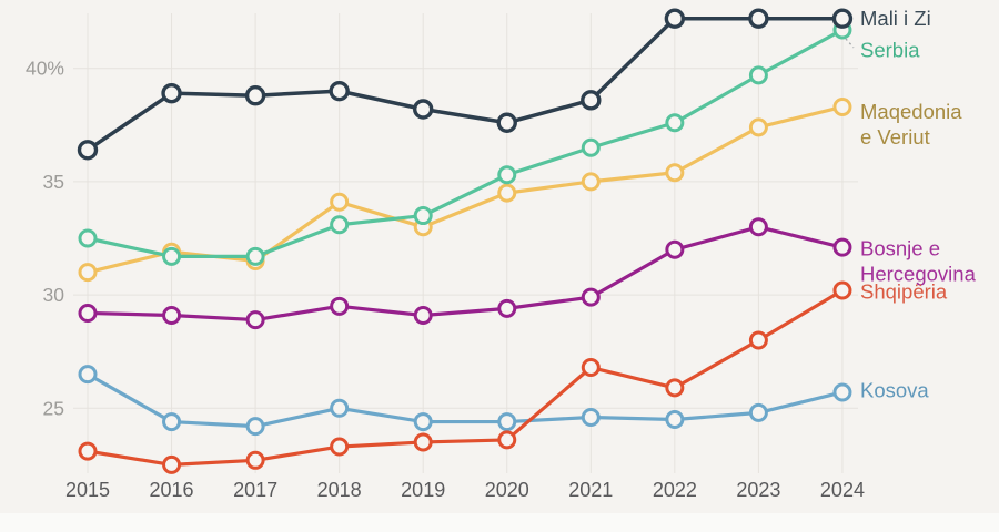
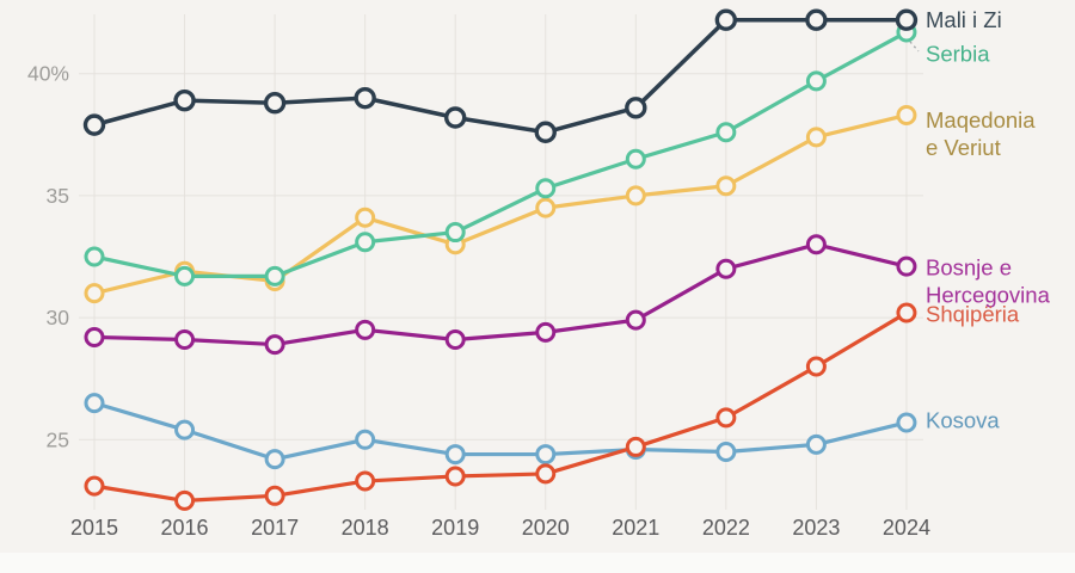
Mali i Zi/2015: 36.4% -> 37.9%
Kosova/2016: 24.4% -> 25.4%
Shqipëria/2021: 26.8% -> 24.7%
